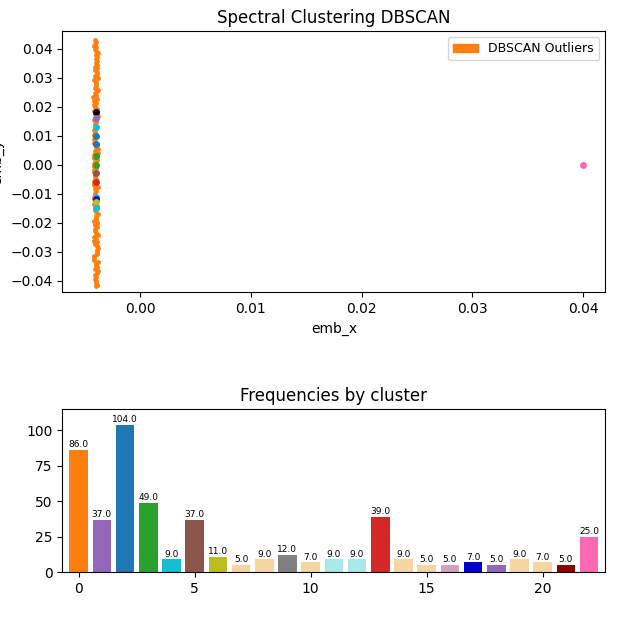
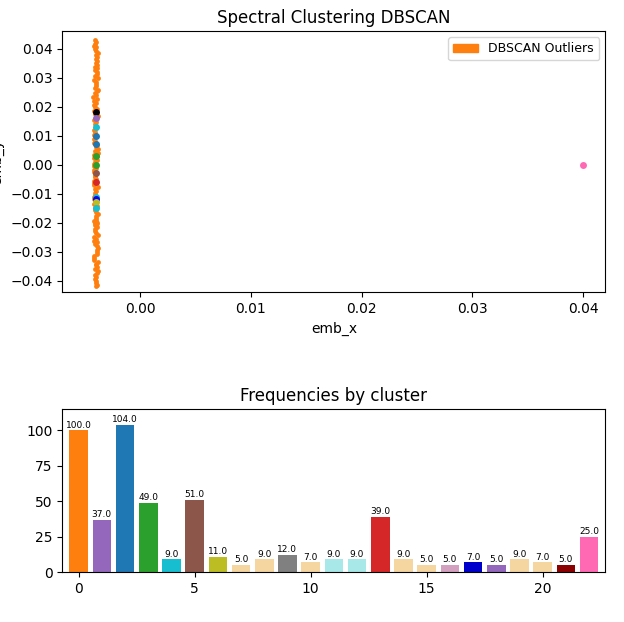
Frequencies by cluster/0: 86.0 -> 100.0
Frequencies by cluster/5: 37.0 -> 51.0
